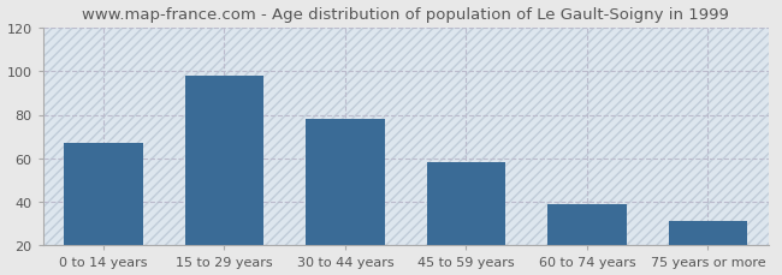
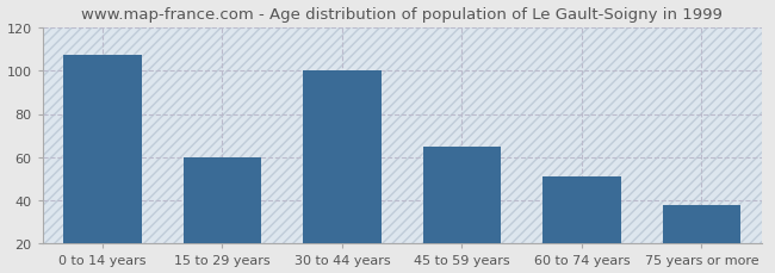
0 to 14 years: 67 -> 107
15 to 29 years: 98 -> 60
30 to 44 years: 78 -> 100
45 to 59 years: 58 -> 65
60 to 74 years: 39 -> 51
75 years or more: 31 -> 38
